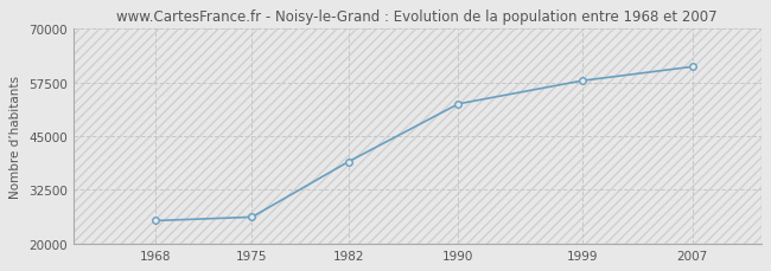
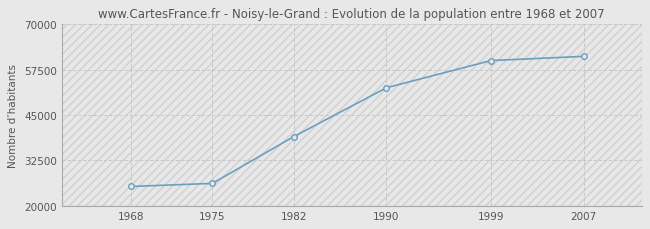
1999: 57900 -> 60000
